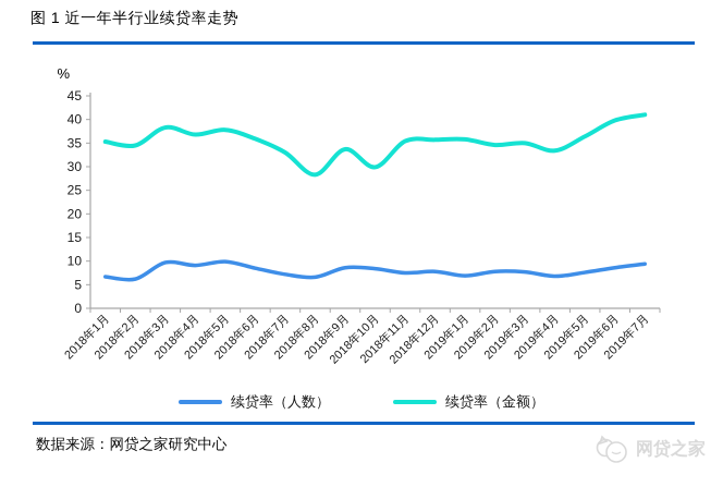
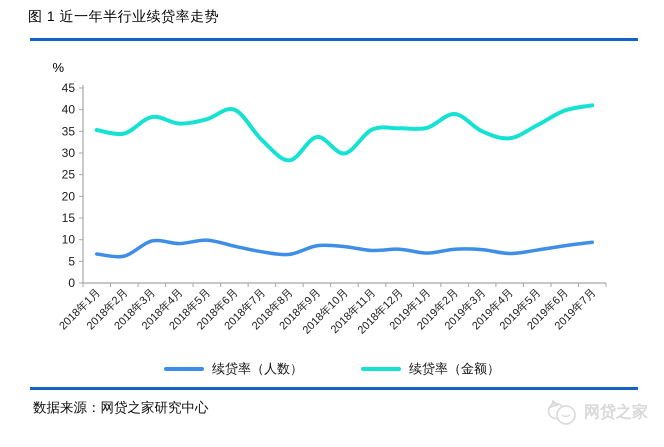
续贷率（金额）/2018年6月: 36 -> 40
续贷率（金额）/2019年2月: 35 -> 39
